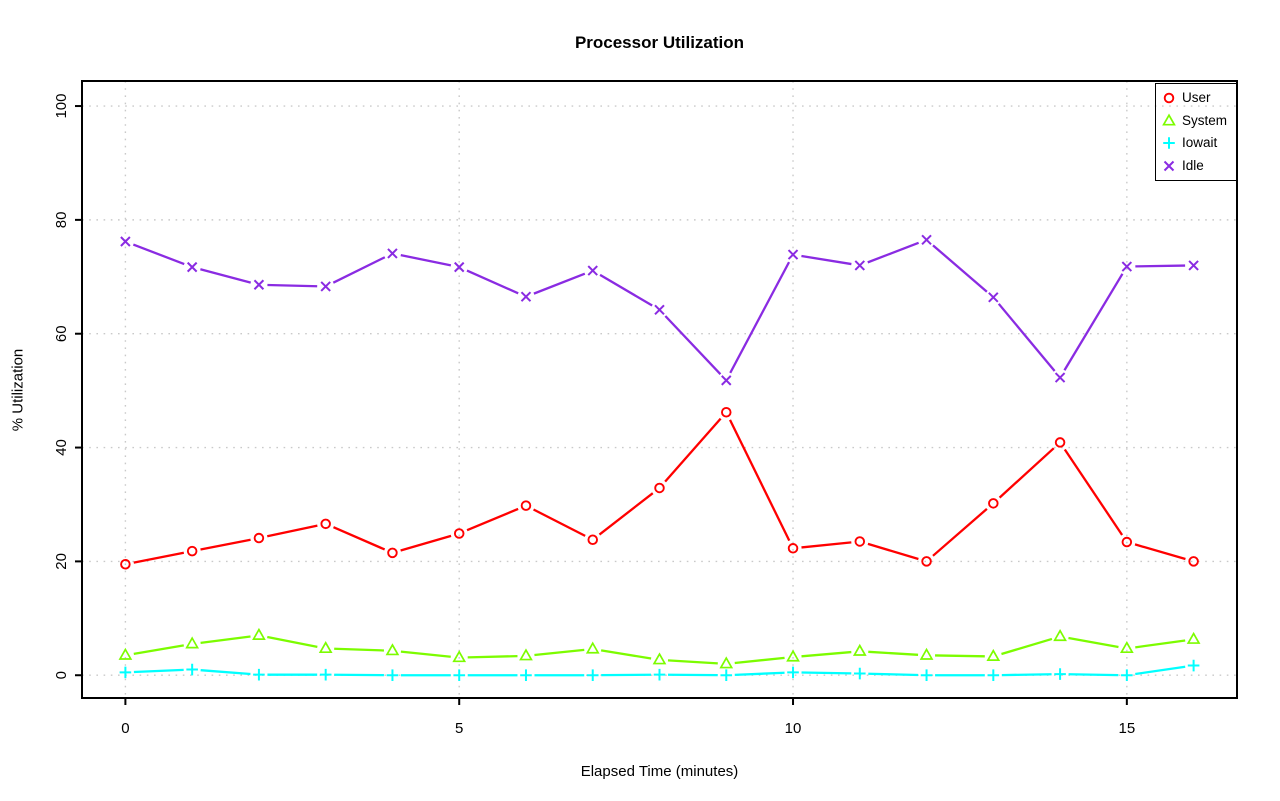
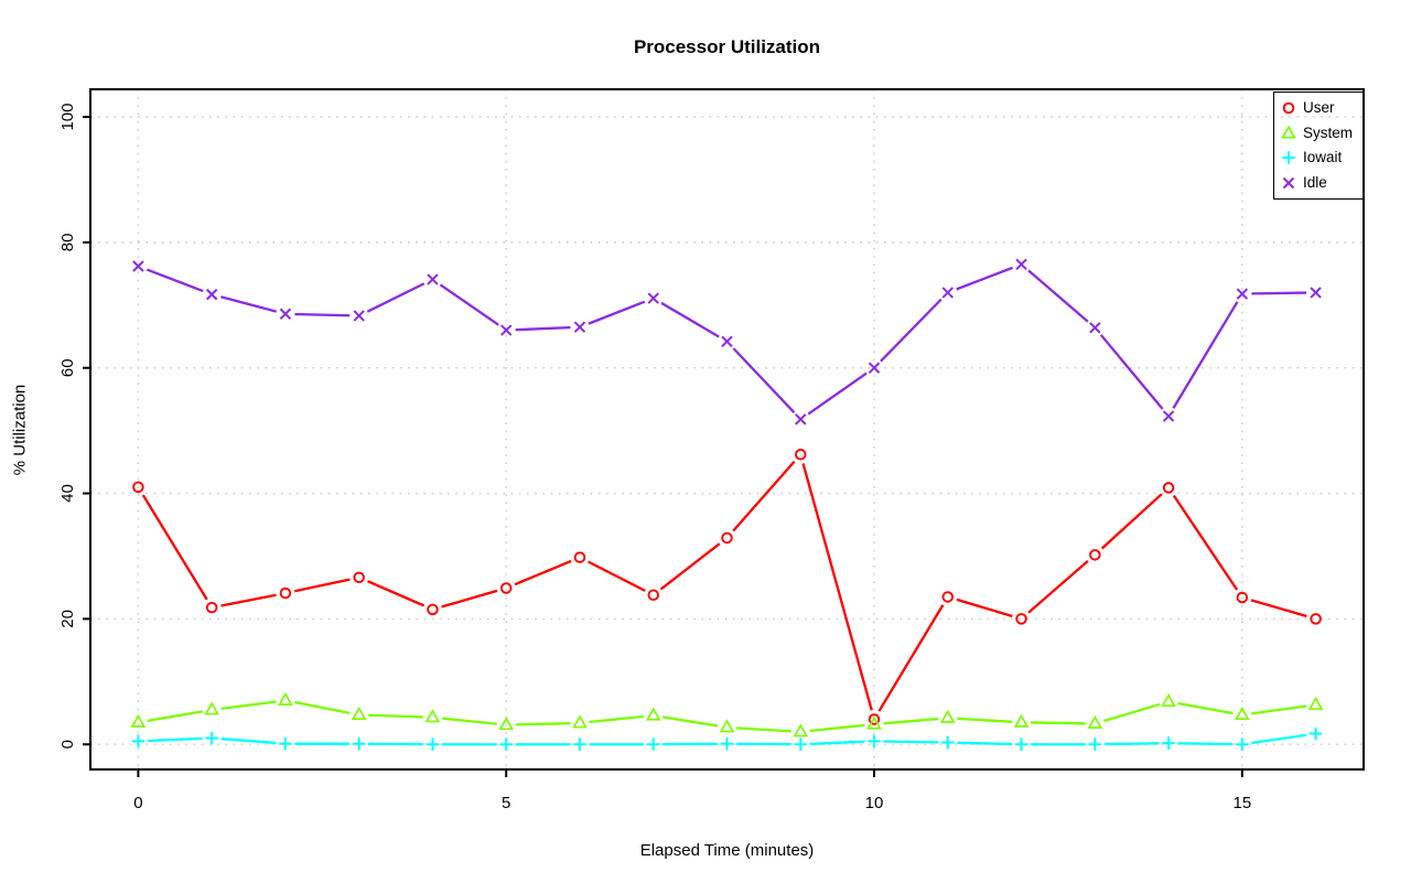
User/0: 20 -> 41
Idle/5: 72 -> 66
User/10: 22 -> 4
Idle/10: 74 -> 60
